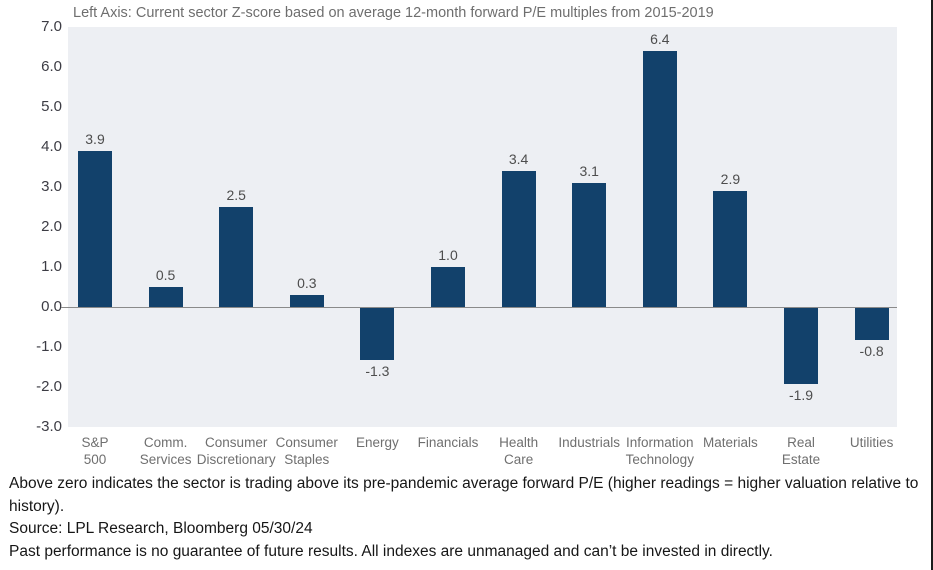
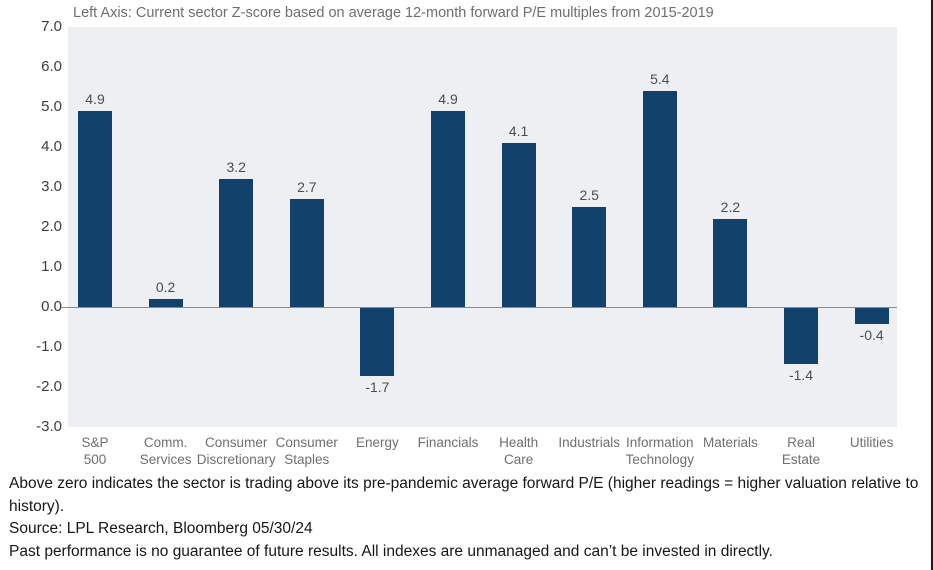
S&P 500: 3.9 -> 4.9
Comm. Services: 0.5 -> 0.2
Consumer Discretionary: 2.5 -> 3.2
Consumer Staples: 0.3 -> 2.7
Energy: -1.3 -> -1.7
Financials: 1.0 -> 4.9
Health Care: 3.4 -> 4.1
Industrials: 3.1 -> 2.5
Information Technology: 6.4 -> 5.4
Materials: 2.9 -> 2.2
Real Estate: -1.9 -> -1.4
Utilities: -0.8 -> -0.4
